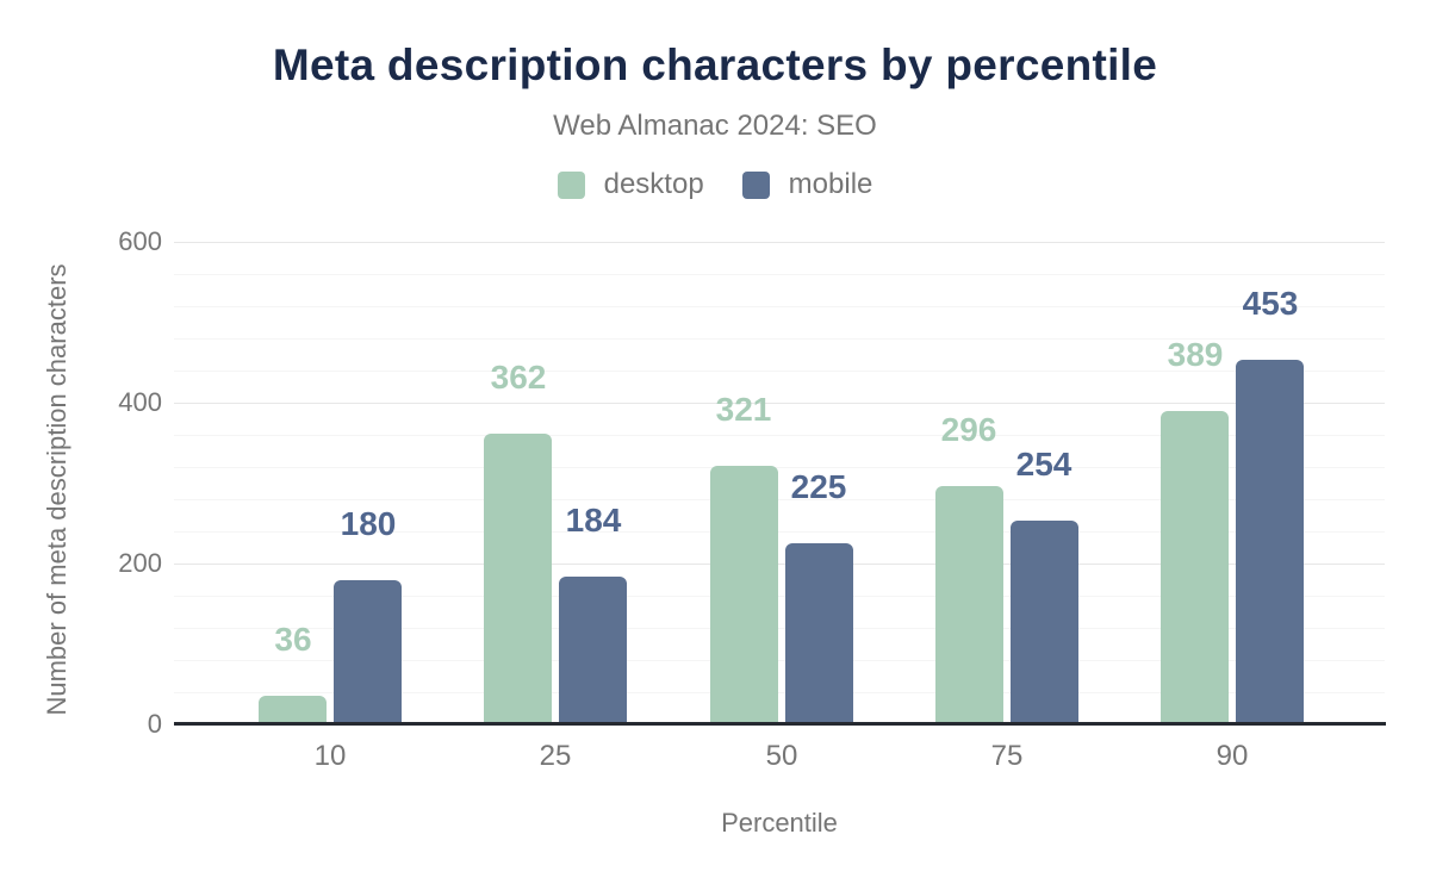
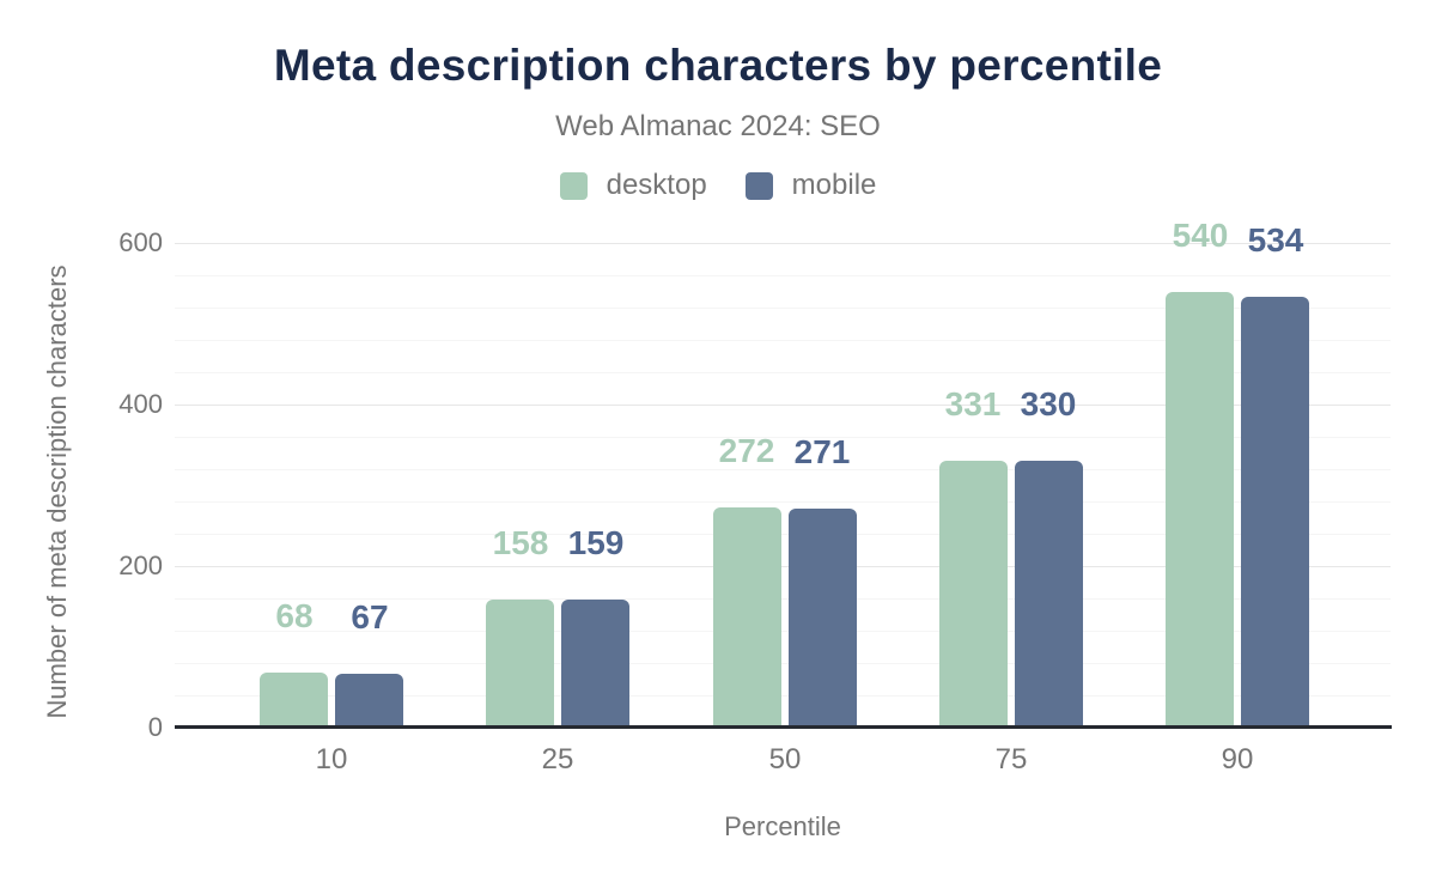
desktop/10: 36 -> 68
mobile/10: 180 -> 67
desktop/25: 362 -> 158
mobile/25: 184 -> 159
desktop/50: 321 -> 272
mobile/50: 225 -> 271
desktop/75: 296 -> 331
mobile/75: 254 -> 330
desktop/90: 389 -> 540
mobile/90: 453 -> 534
